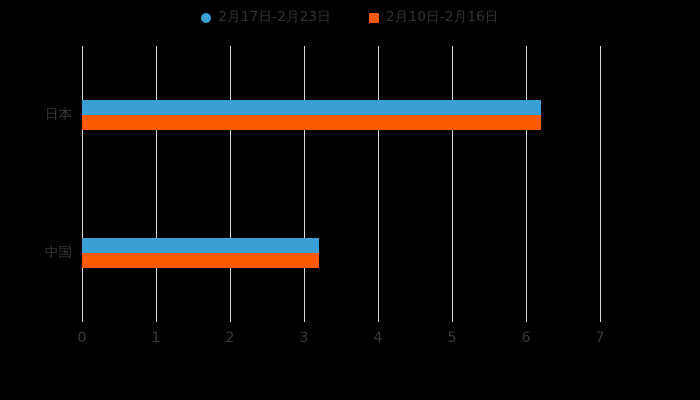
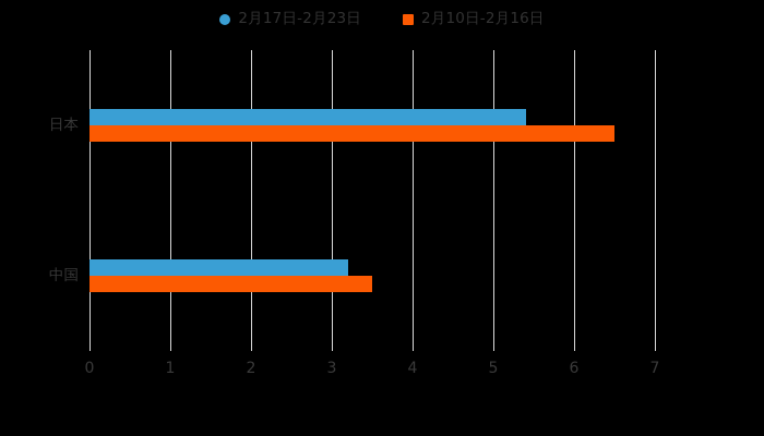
2月17日-2月23日/日本: 6.2 -> 5.4
2月10日-2月16日/日本: 6.2 -> 6.5
2月10日-2月16日/中国: 3.2 -> 3.5
